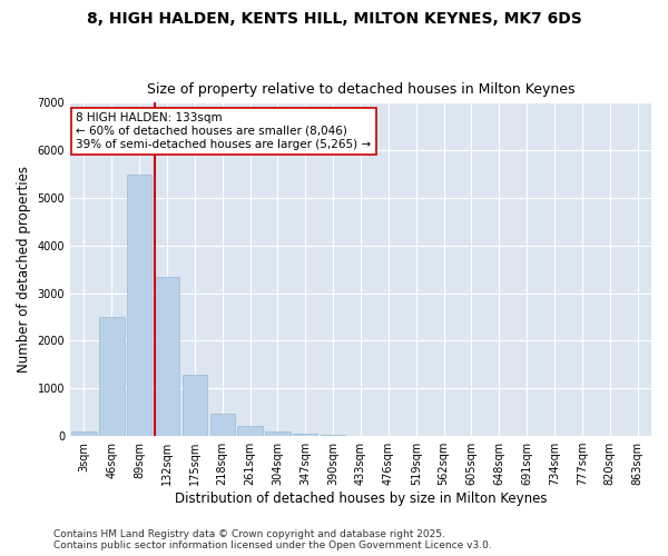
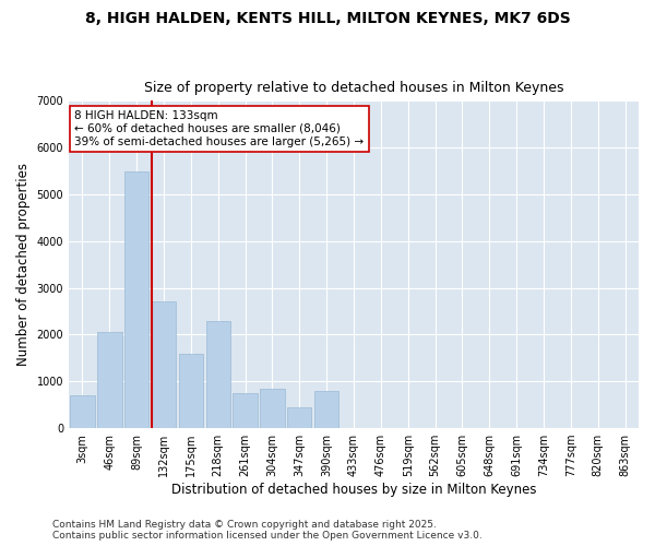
3sqm: 90 -> 700
46sqm: 2510 -> 2050
132sqm: 3340 -> 2700
175sqm: 1290 -> 1600
218sqm: 480 -> 2300
261sqm: 210 -> 750
304sqm: 100 -> 850
347sqm: 40 -> 450
390sqm: 20 -> 800
